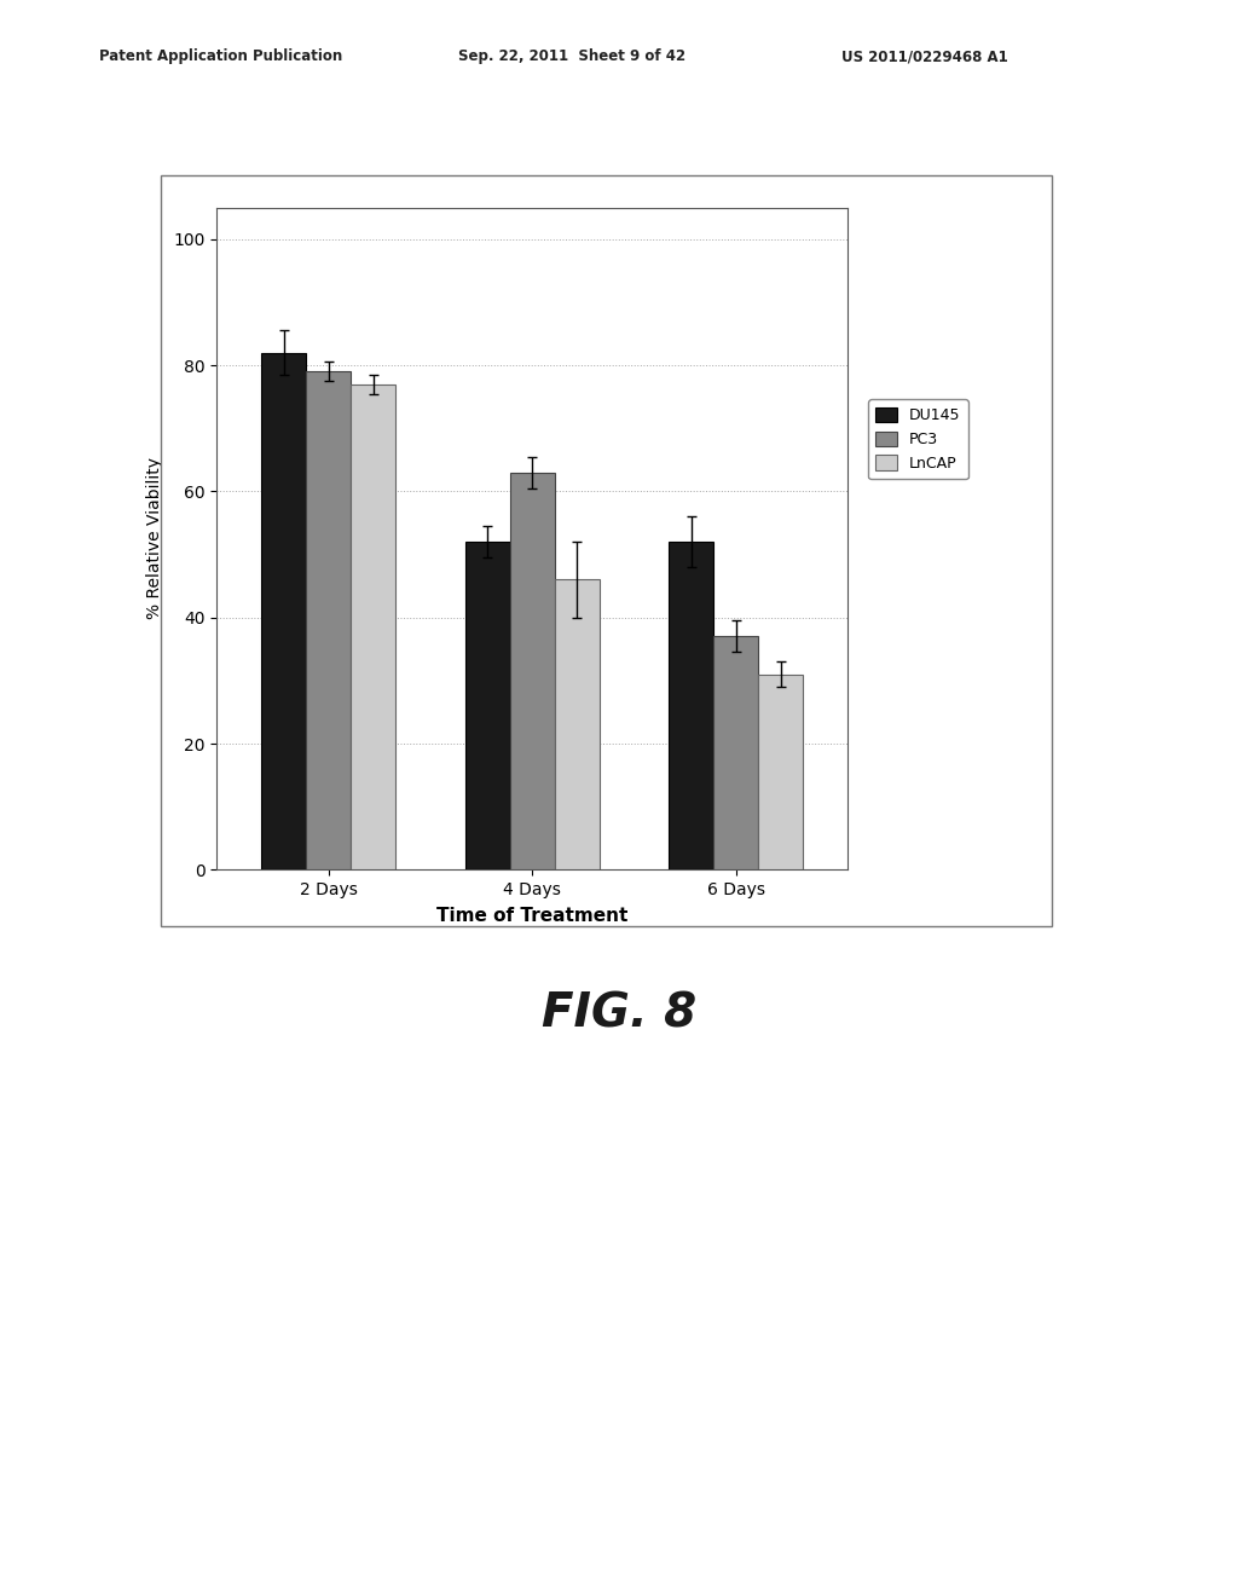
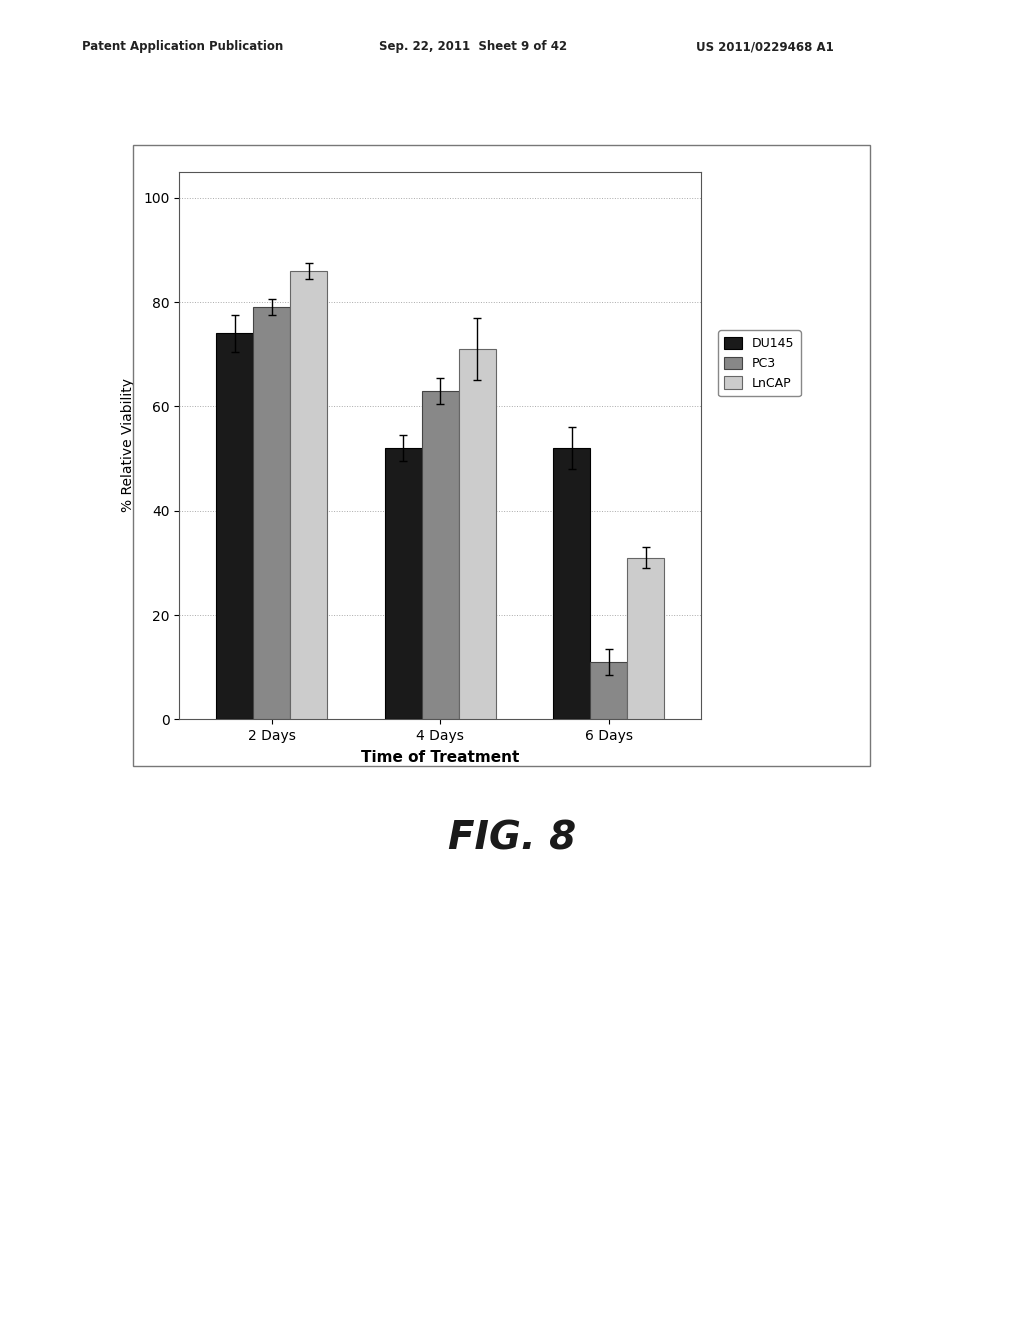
DU145/2 Days: 82 -> 74
LnCAP/2 Days: 77 -> 86
LnCAP/4 Days: 46 -> 71
PC3/6 Days: 37 -> 11
